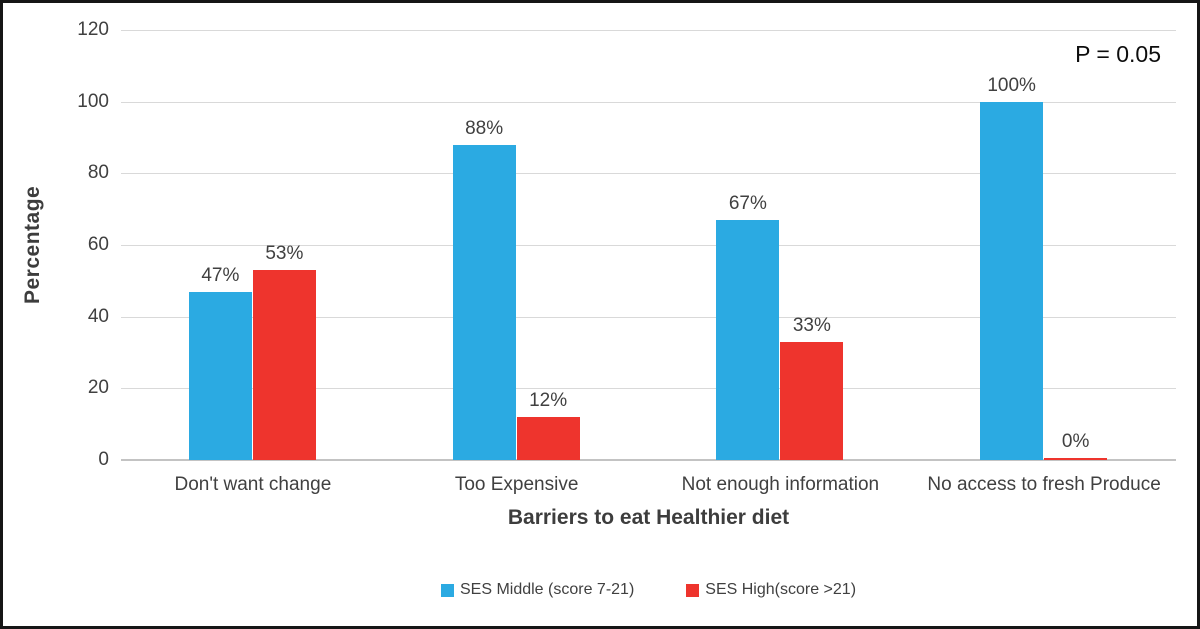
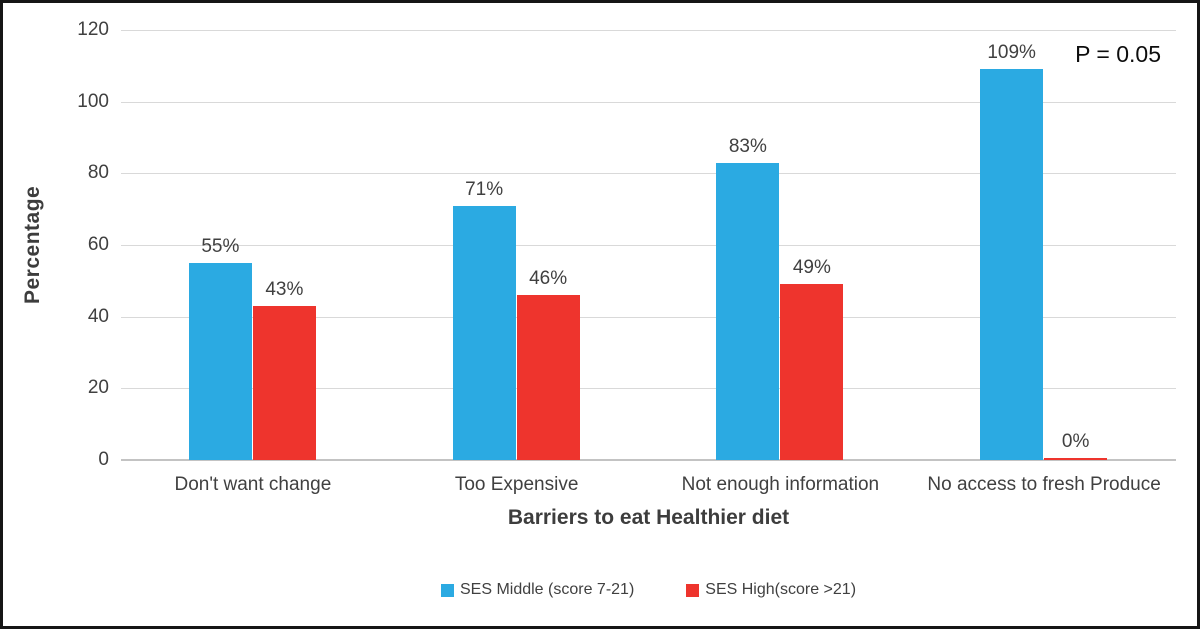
SES Middle (score 7-21)/Don't want change: 47% -> 55%
SES High(score >21)/Don't want change: 53% -> 43%
SES Middle (score 7-21)/Too Expensive: 88% -> 71%
SES High(score >21)/Too Expensive: 12% -> 46%
SES Middle (score 7-21)/Not enough information: 67% -> 83%
SES High(score >21)/Not enough information: 33% -> 49%
SES Middle (score 7-21)/No access to fresh Produce: 100% -> 109%
